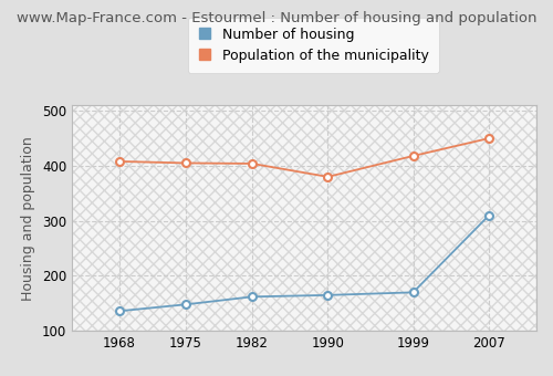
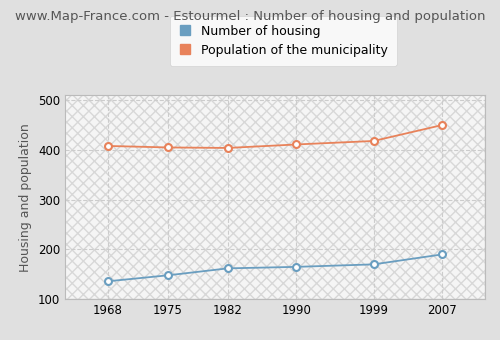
Population of the municipality/1990: 380 -> 411
Number of housing/2007: 310 -> 190
